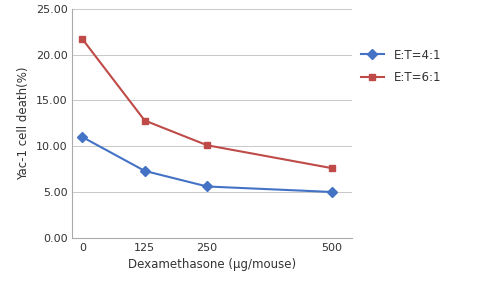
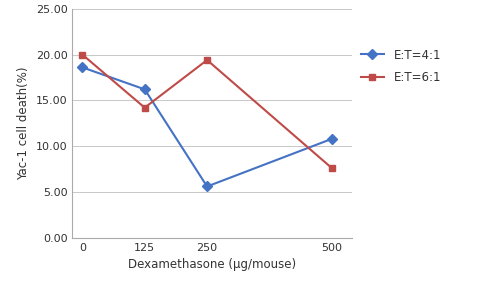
E:T=4:1/0: 11.0 -> 18.6
E:T=6:1/0: 21.7 -> 20.0
E:T=4:1/125: 7.3 -> 16.2
E:T=6:1/125: 12.8 -> 14.2
E:T=6:1/250: 10.1 -> 19.4
E:T=4:1/500: 5.0 -> 10.8
